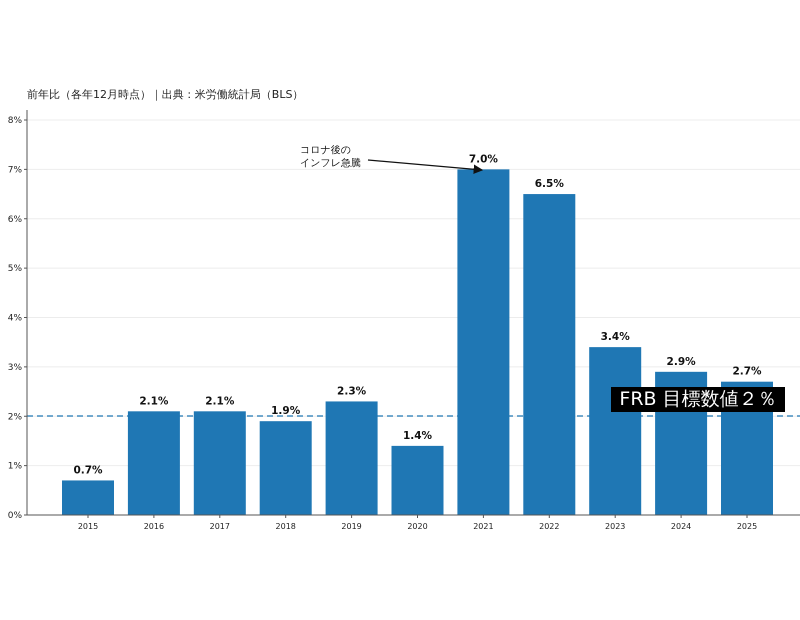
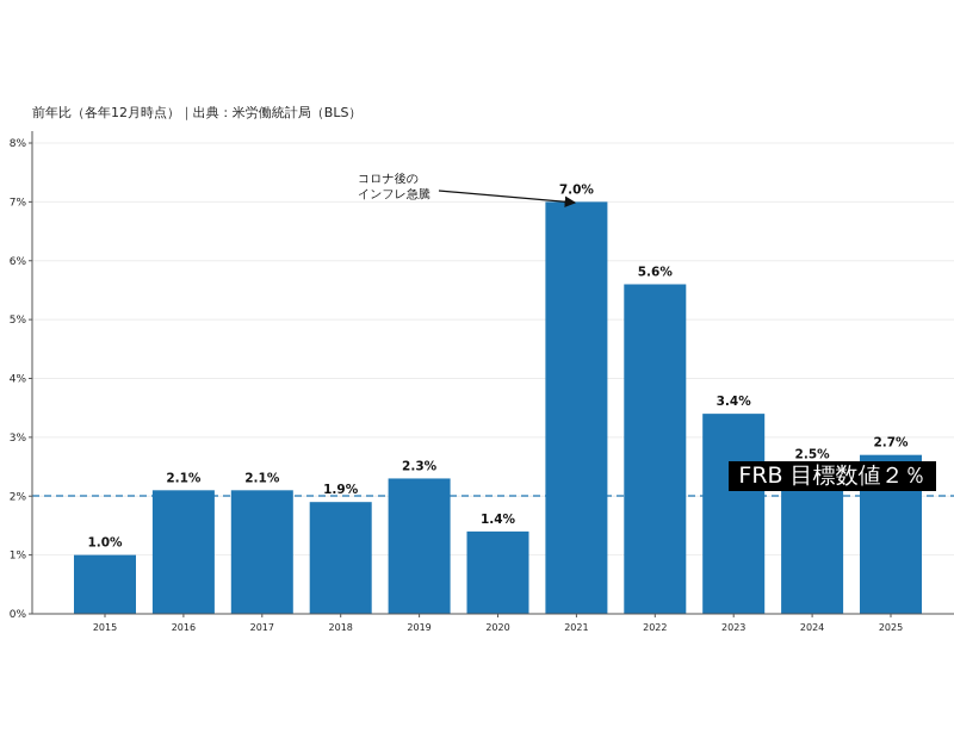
2015: 0.7% -> 1.0%
2022: 6.5% -> 5.6%
2024: 2.9% -> 2.5%
